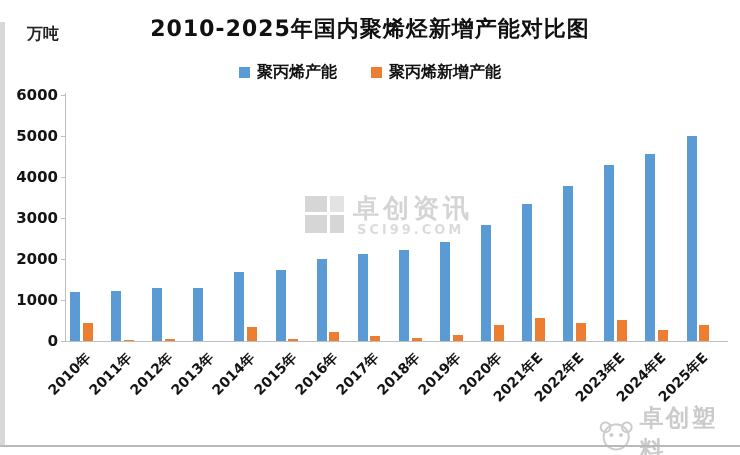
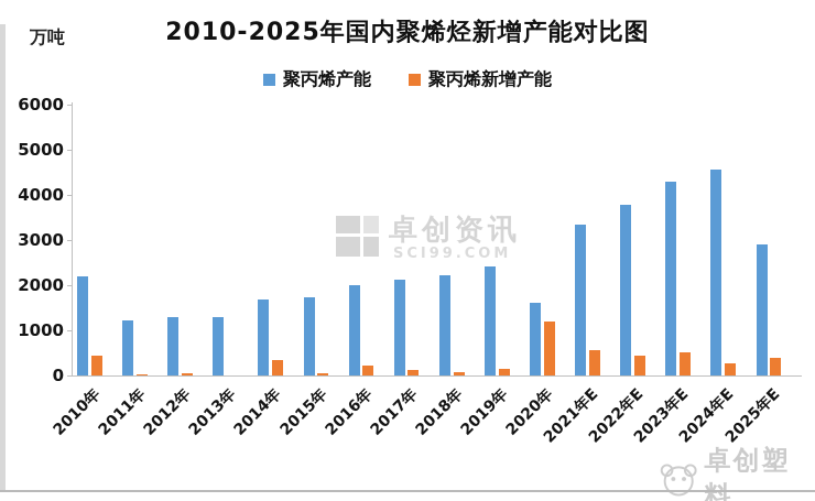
聚丙烯产能/2010年: 1200 -> 2200
聚丙烯产能/2020年: 2800 -> 1600
聚丙烯新增产能/2020年: 400 -> 1200
聚丙烯产能/2025年E: 5000 -> 2900
